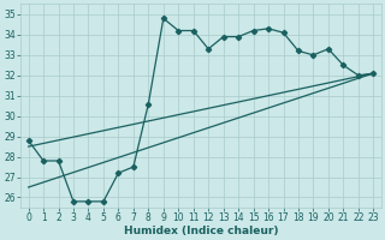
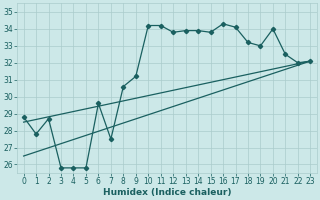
2: 27.8 -> 28.7
6: 27.2 -> 29.6
9: 34.8 -> 31.2
12: 33.3 -> 33.8
15: 34.2 -> 33.8
20: 33.3 -> 34.0
